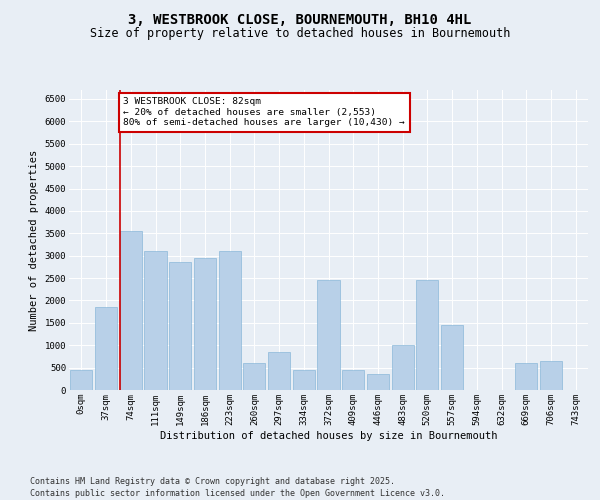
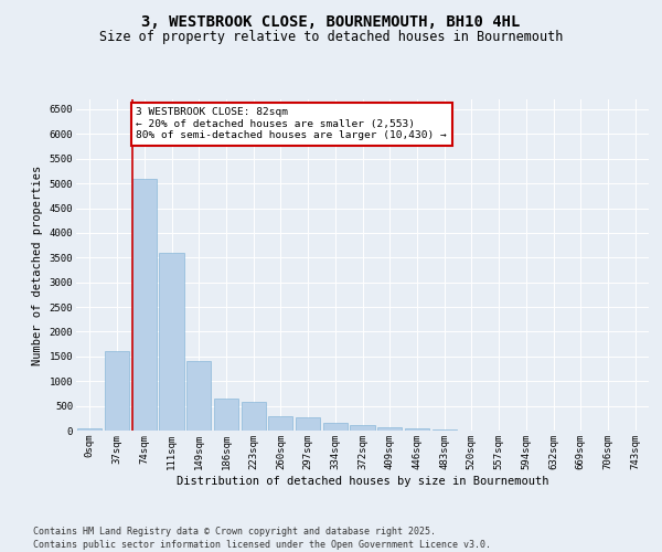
0sqm: 450 -> 60
37sqm: 1850 -> 1600
74sqm: 3550 -> 5100
111sqm: 3100 -> 3600
149sqm: 2850 -> 1400
186sqm: 2950 -> 650
223sqm: 3100 -> 580
260sqm: 600 -> 300
297sqm: 850 -> 270
334sqm: 450 -> 160
372sqm: 2450 -> 120
409sqm: 450 -> 80
446sqm: 350 -> 40
483sqm: 1000 -> 20
520sqm: 2450 -> 10
557sqm: 1450 -> 0
669sqm: 600 -> 0
706sqm: 650 -> 0
